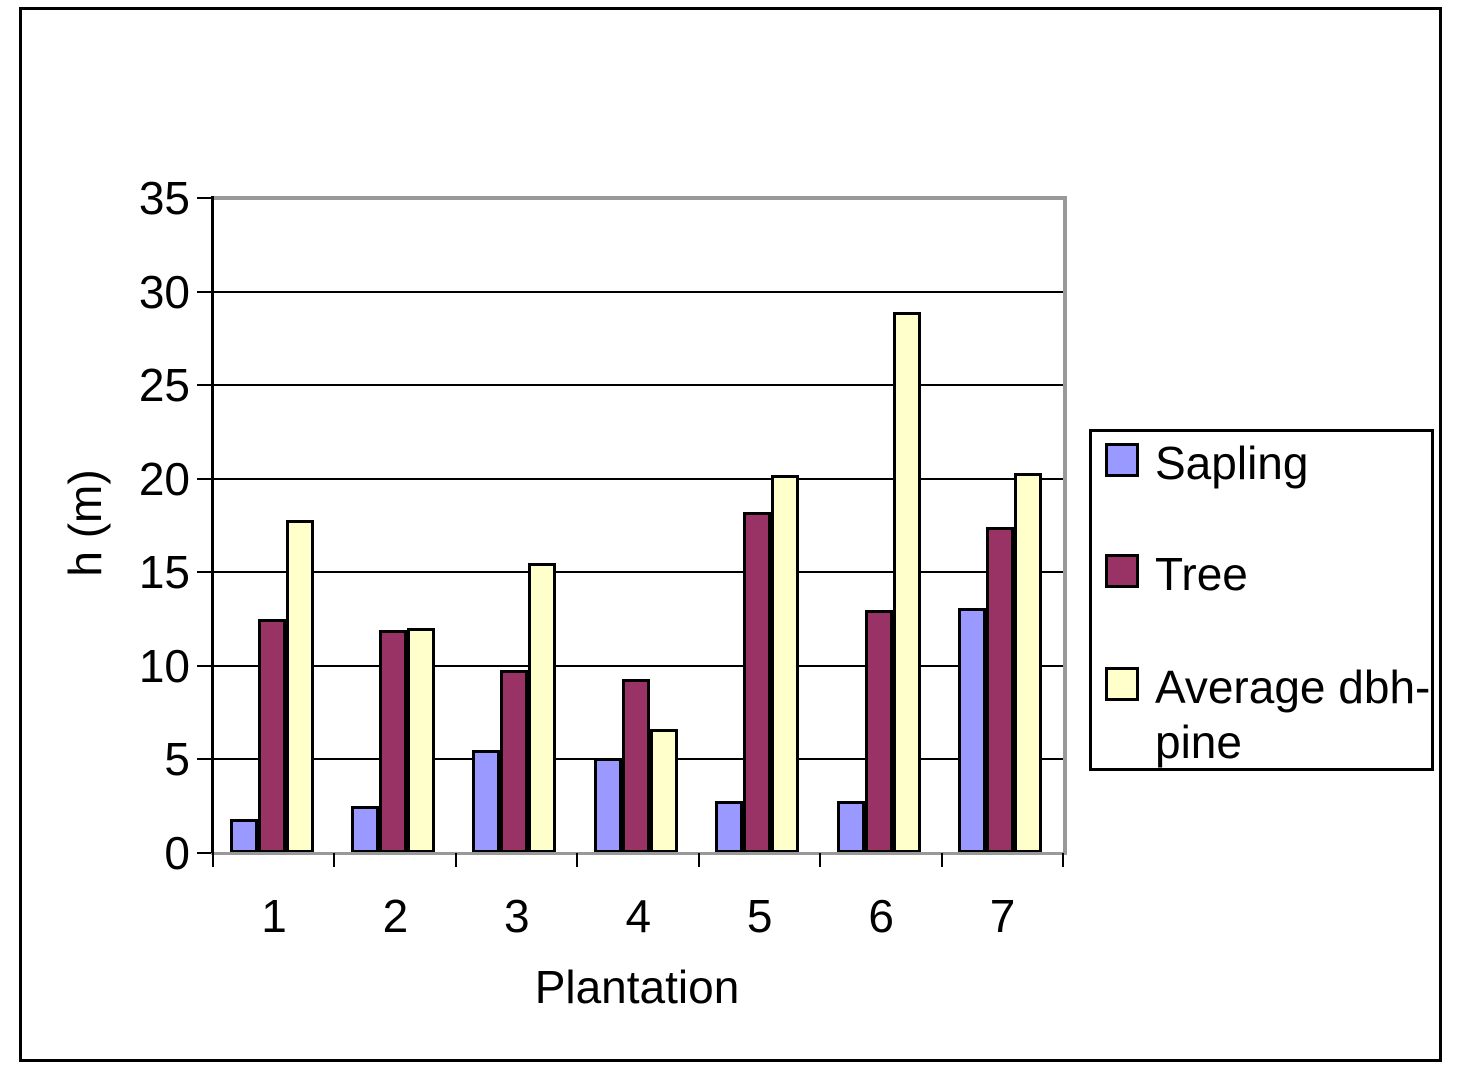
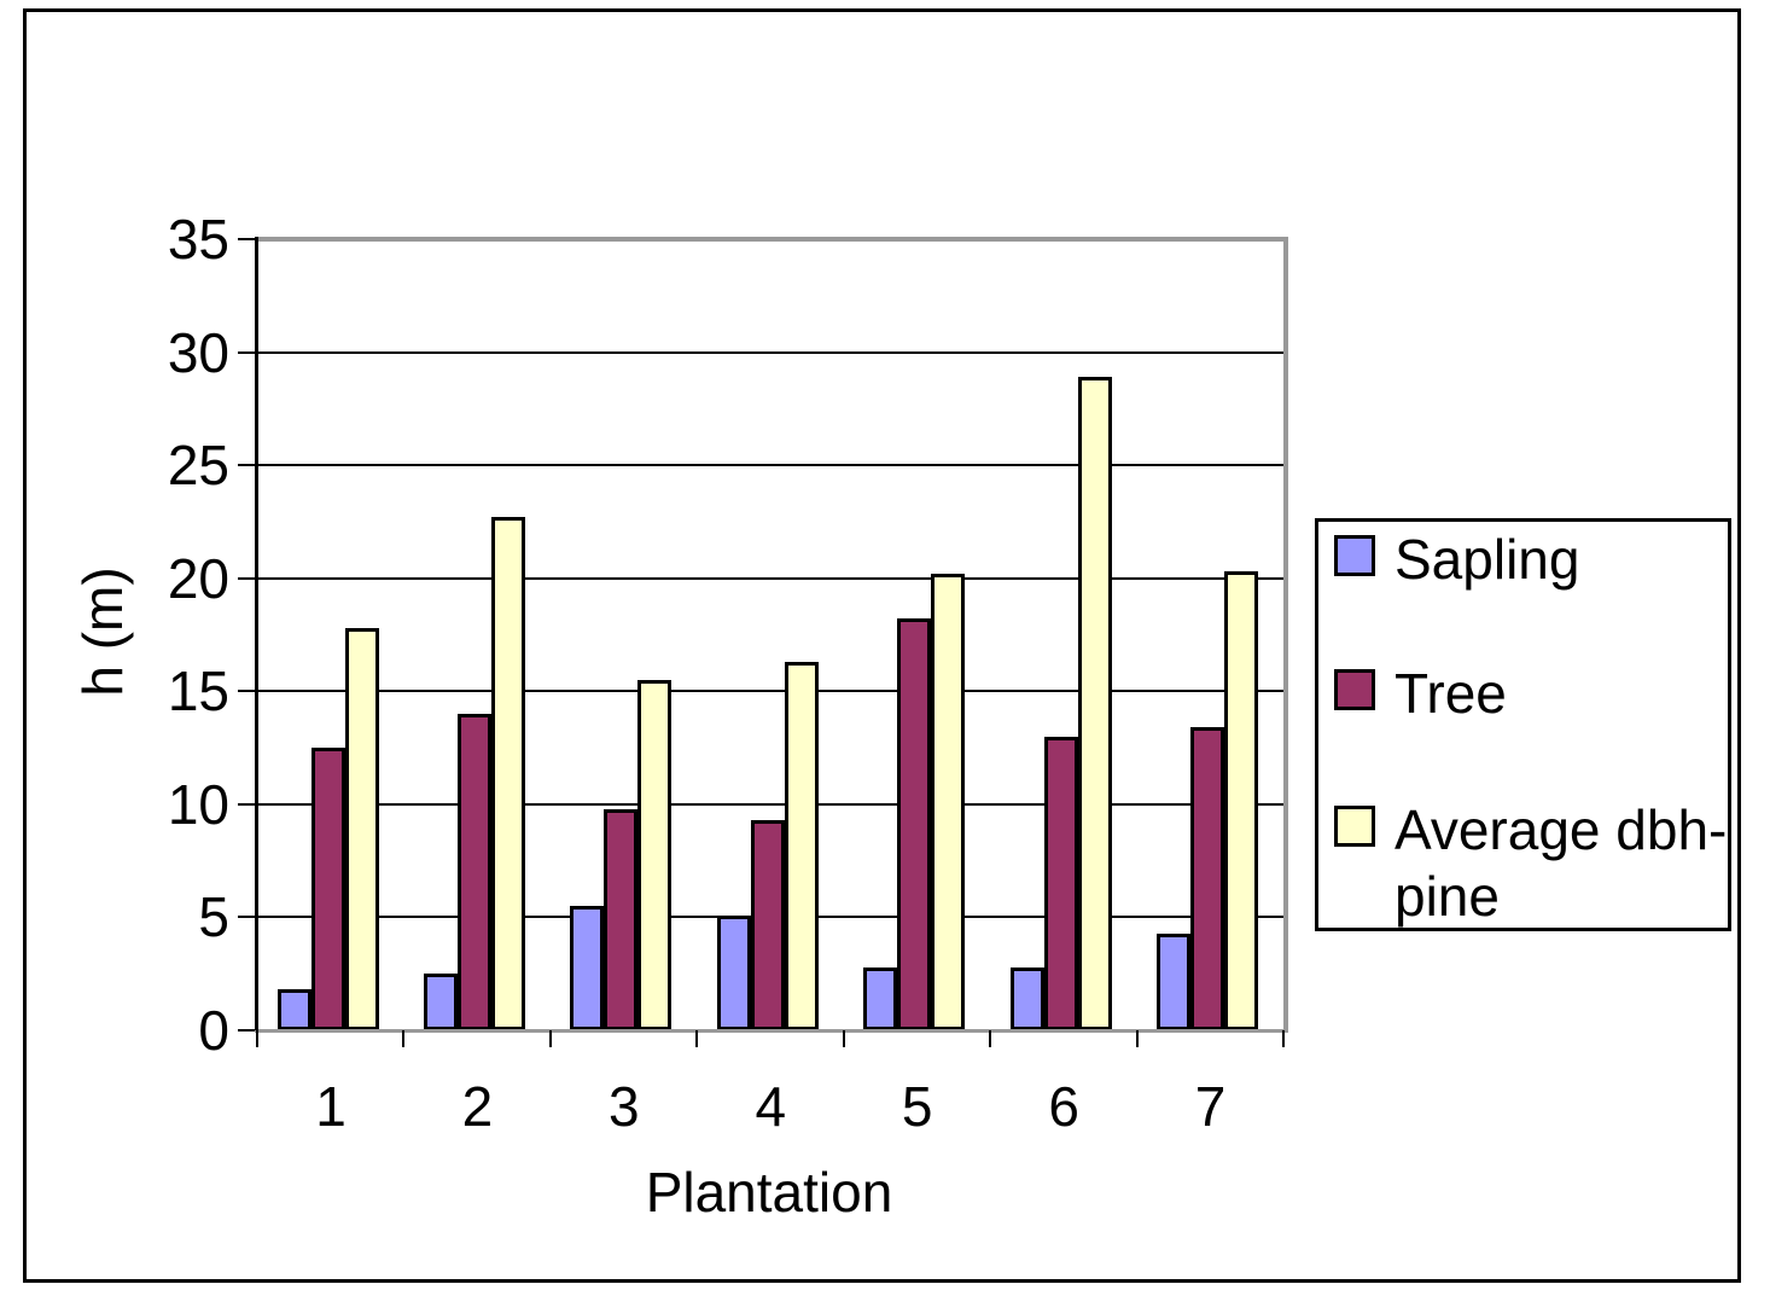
Tree/2: 11.9 -> 14.0
Average dbh-pine/2: 12.0 -> 22.7
Average dbh-pine/4: 6.6 -> 16.3
Sapling/7: 13.1 -> 4.3
Tree/7: 17.4 -> 13.4
